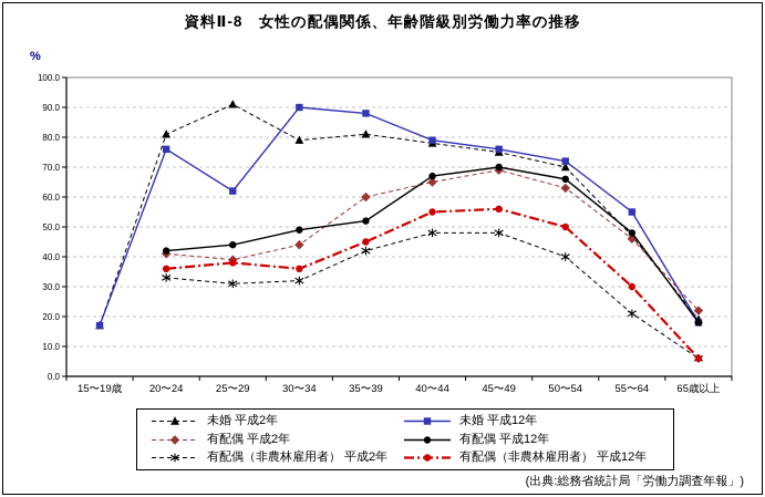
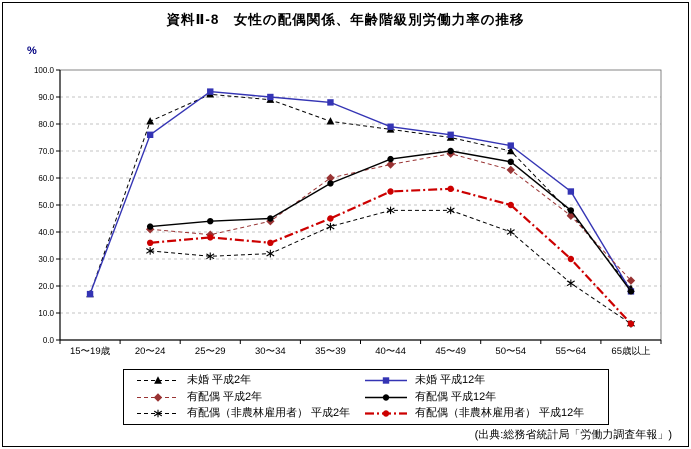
未婚 平成12年/25〜29: 62 -> 92
未婚 平成2年/30〜34: 79 -> 89
有配偶 平成12年/30〜34: 49 -> 45
有配偶 平成12年/35〜39: 52 -> 58
